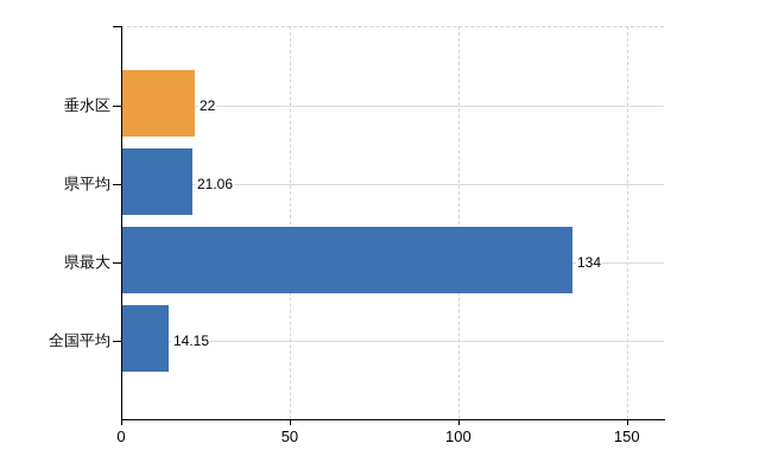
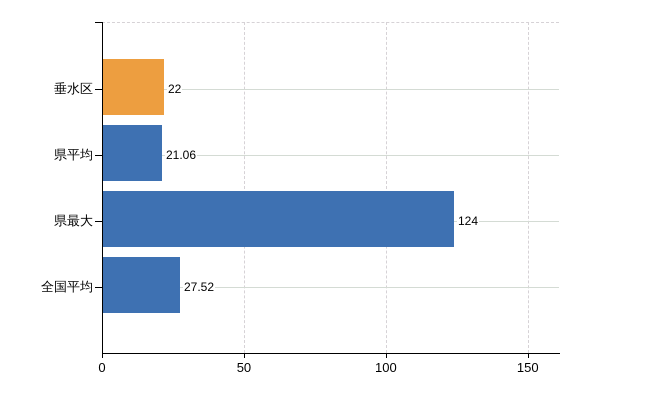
県最大: 134 -> 124
全国平均: 14.15 -> 27.52
